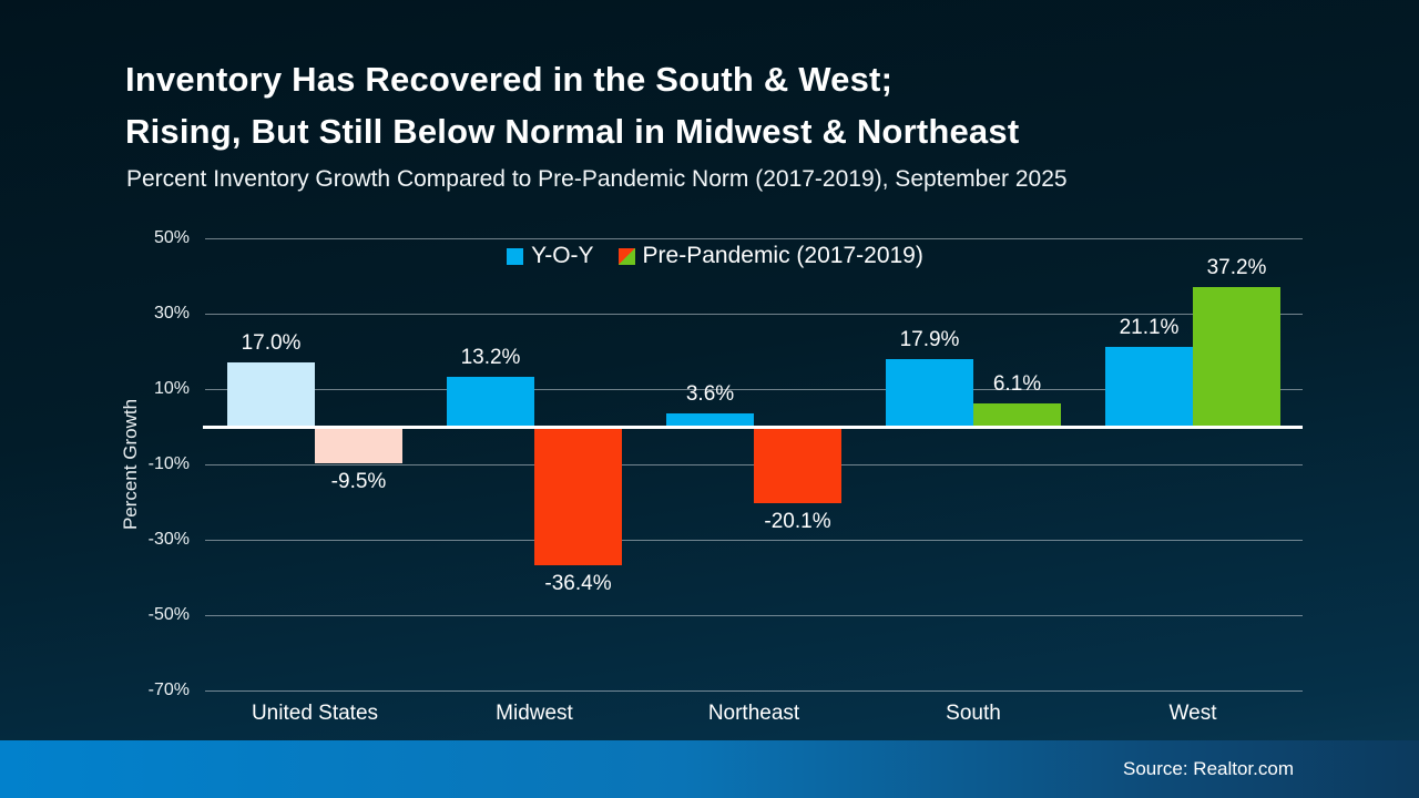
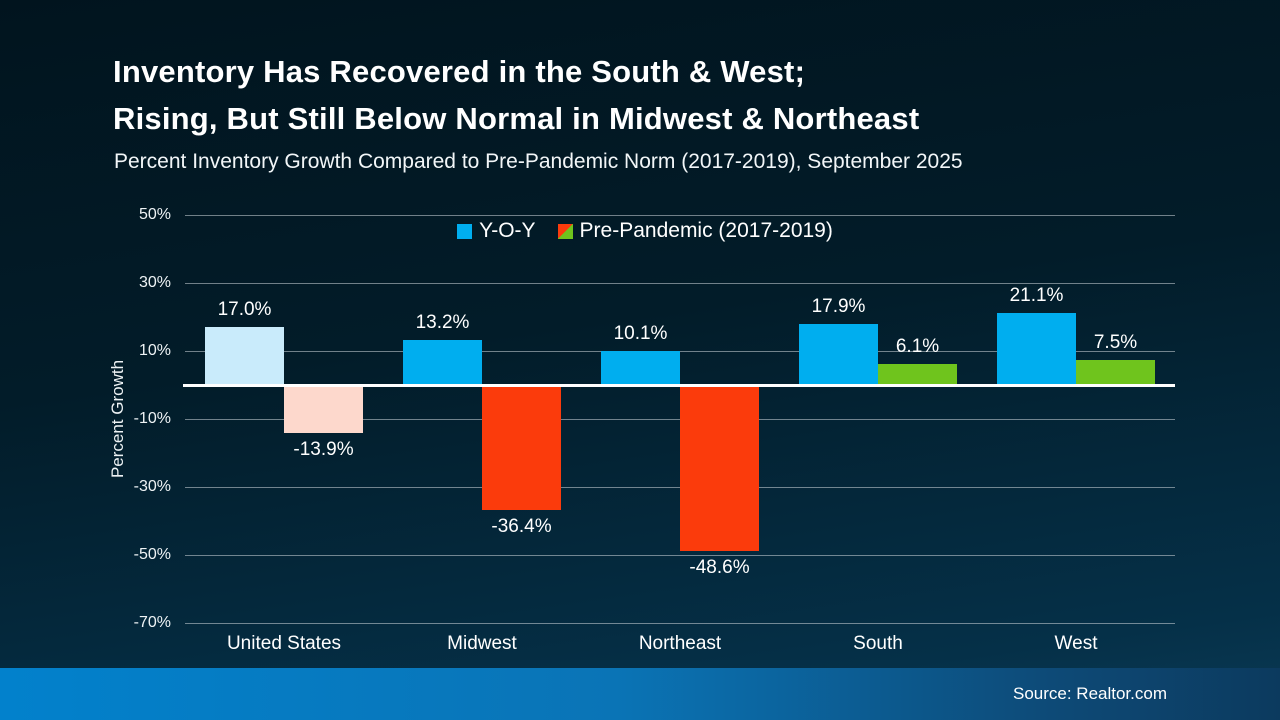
Pre-Pandemic (2017-2019)/United States: -9.5% -> -13.9%
Y-O-Y/Northeast: 3.6% -> 10.1%
Pre-Pandemic (2017-2019)/Northeast: -20.1% -> -48.6%
Pre-Pandemic (2017-2019)/West: 37.2% -> 7.5%
